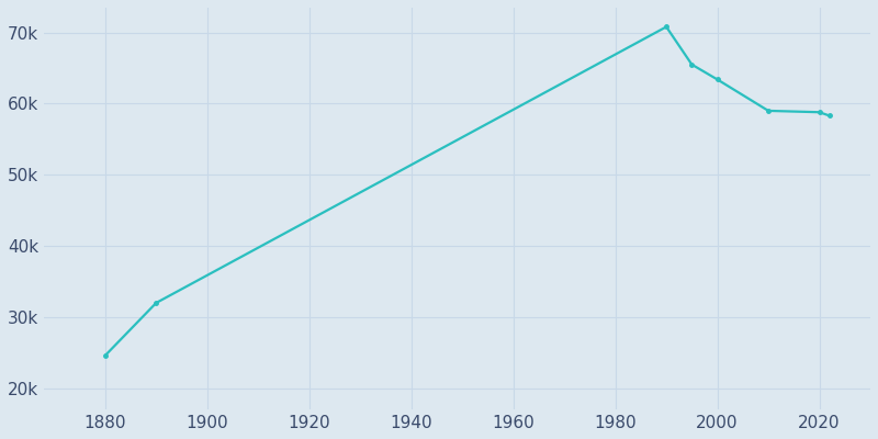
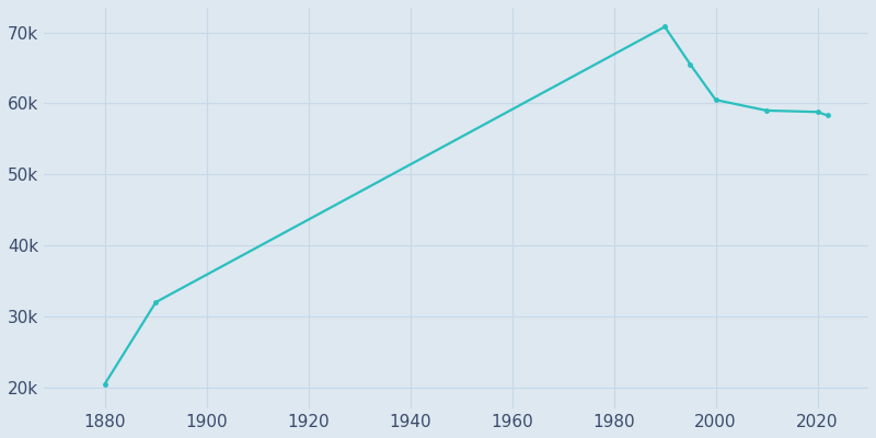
1880: 24.6k -> 20.5k
2000: 63.4k -> 60.5k
